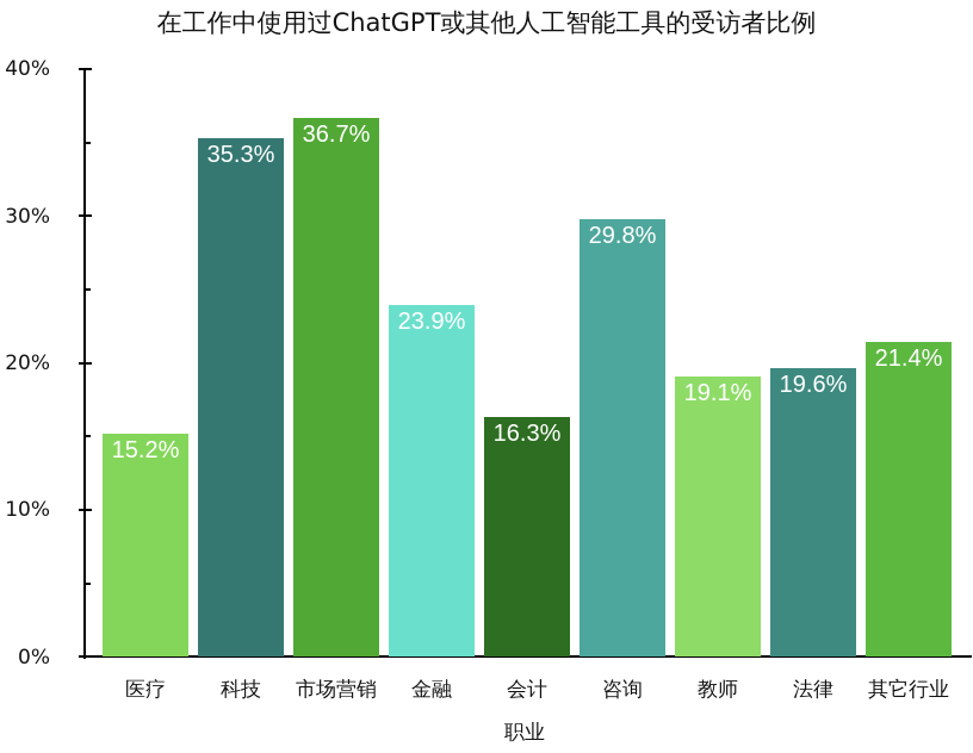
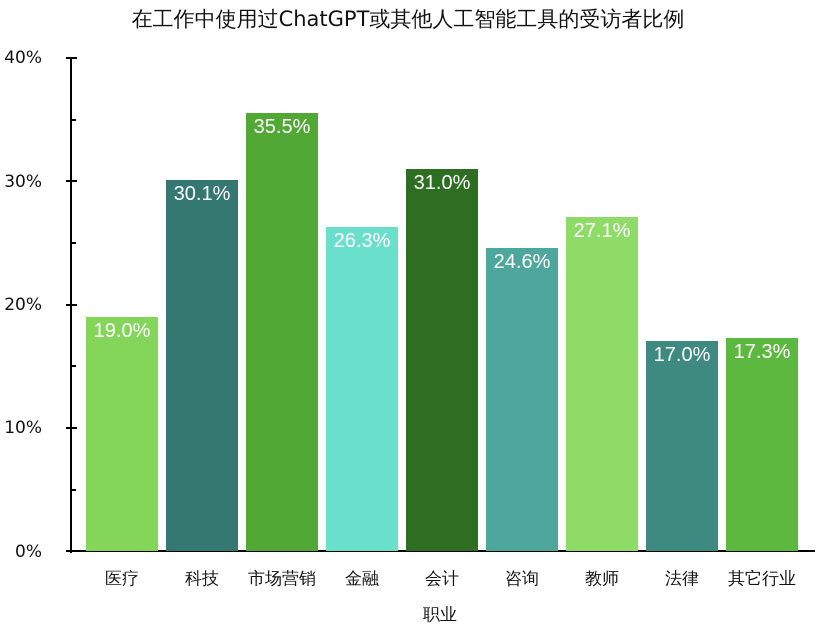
医疗: 15.2% -> 19.0%
科技: 35.3% -> 30.1%
市场营销: 36.7% -> 35.5%
金融: 23.9% -> 26.3%
会计: 16.3% -> 31.0%
咨询: 29.8% -> 24.6%
教师: 19.1% -> 27.1%
法律: 19.6% -> 17.0%
其它行业: 21.4% -> 17.3%
